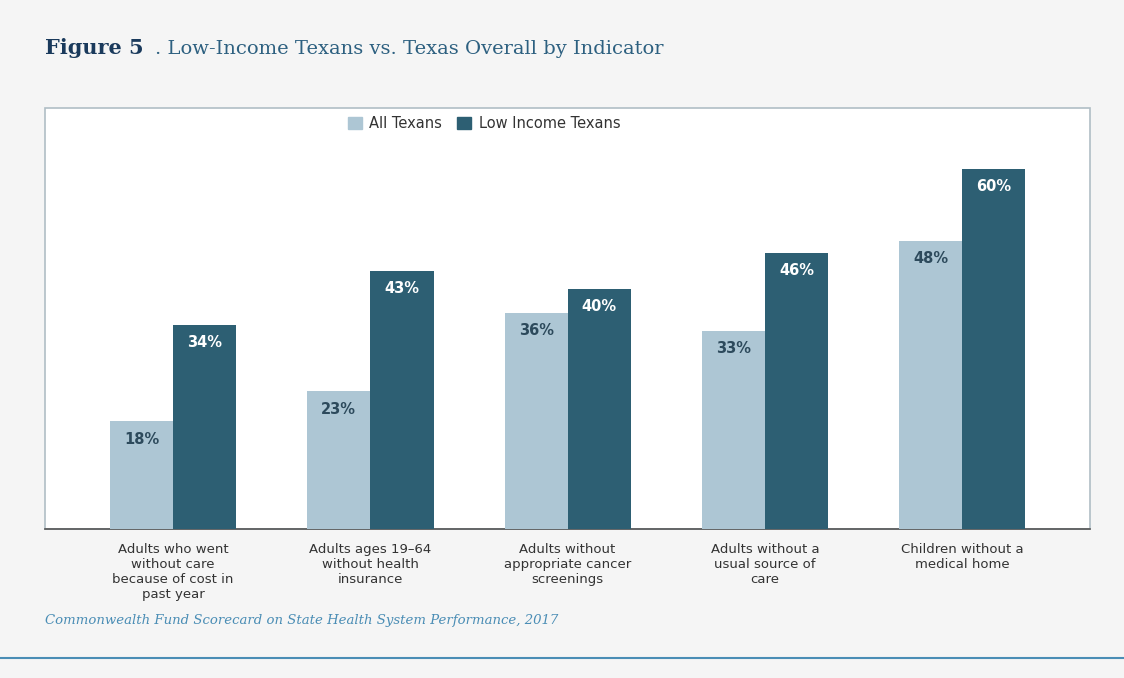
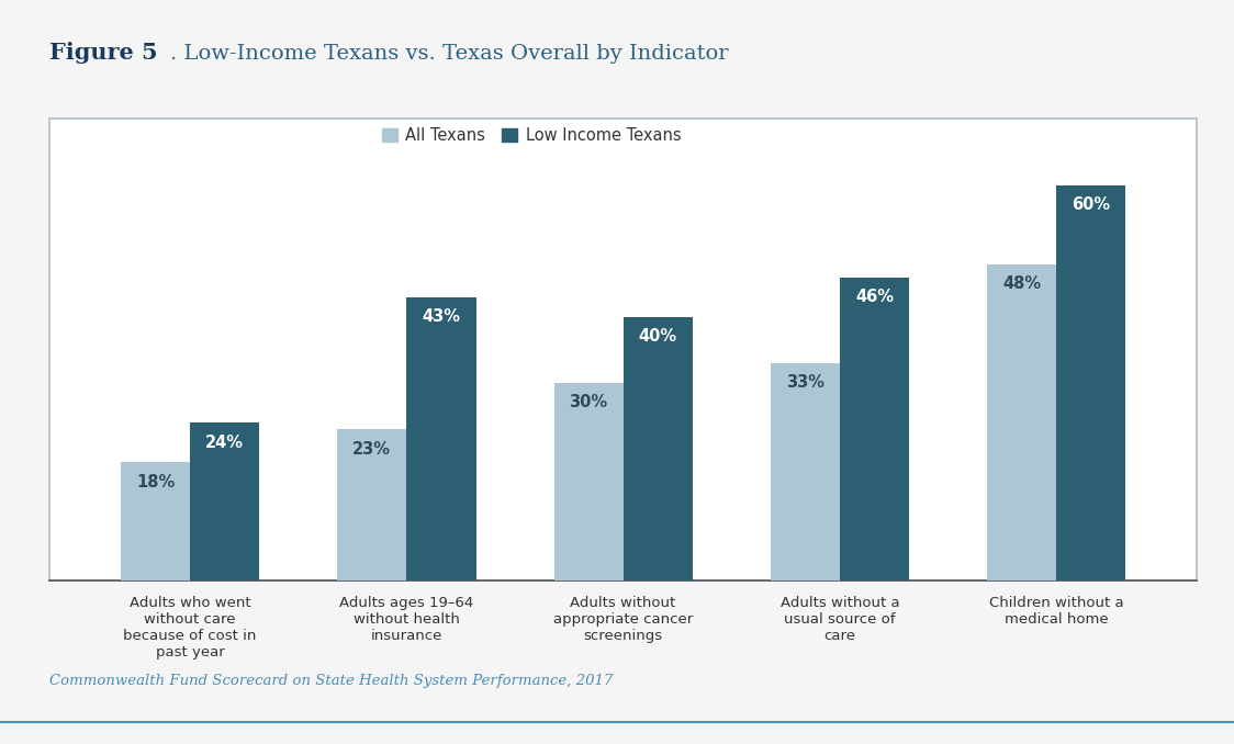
Low Income Texans/Adults who went without care because of cost in past year: 34% -> 24%
All Texans/Adults without appropriate cancer screenings: 36% -> 30%
